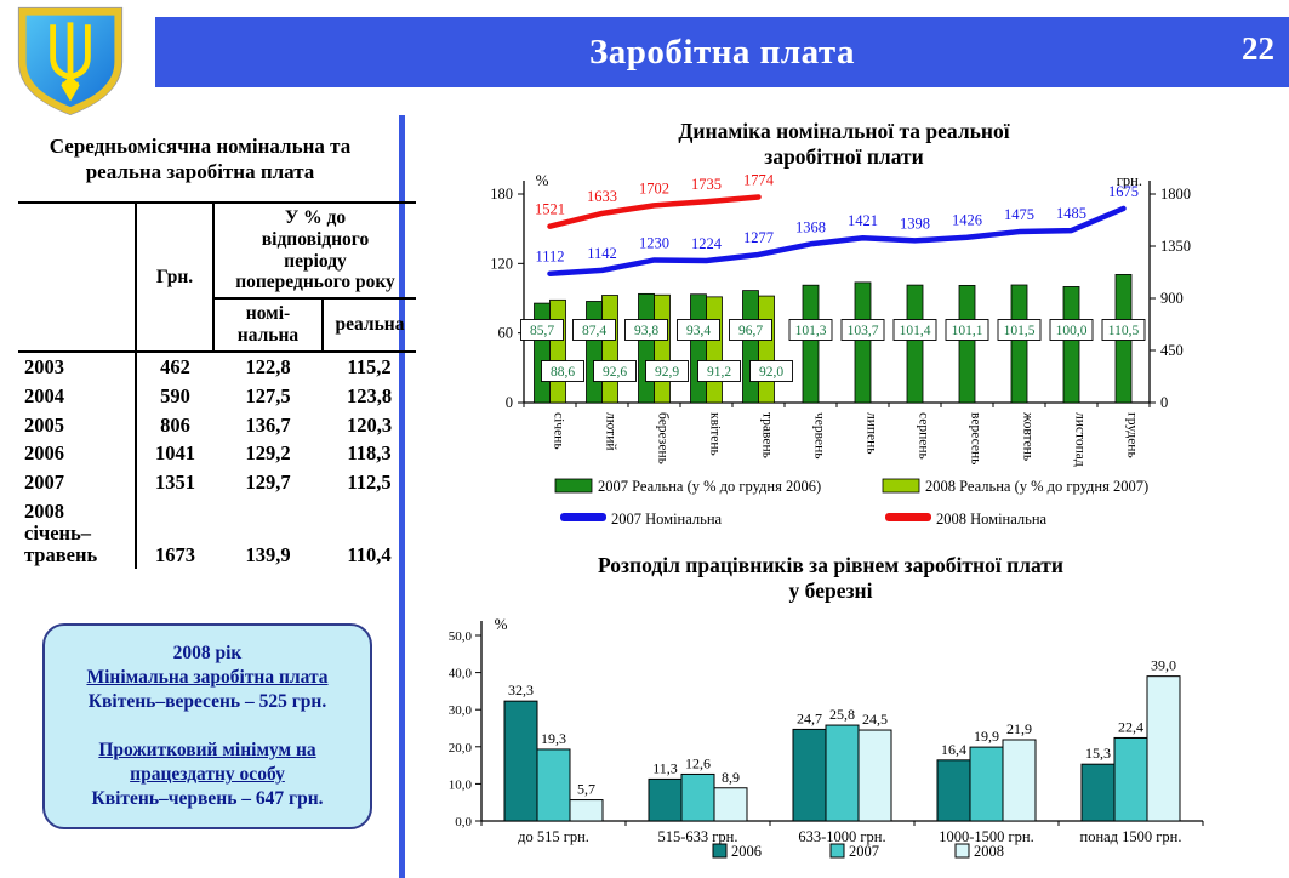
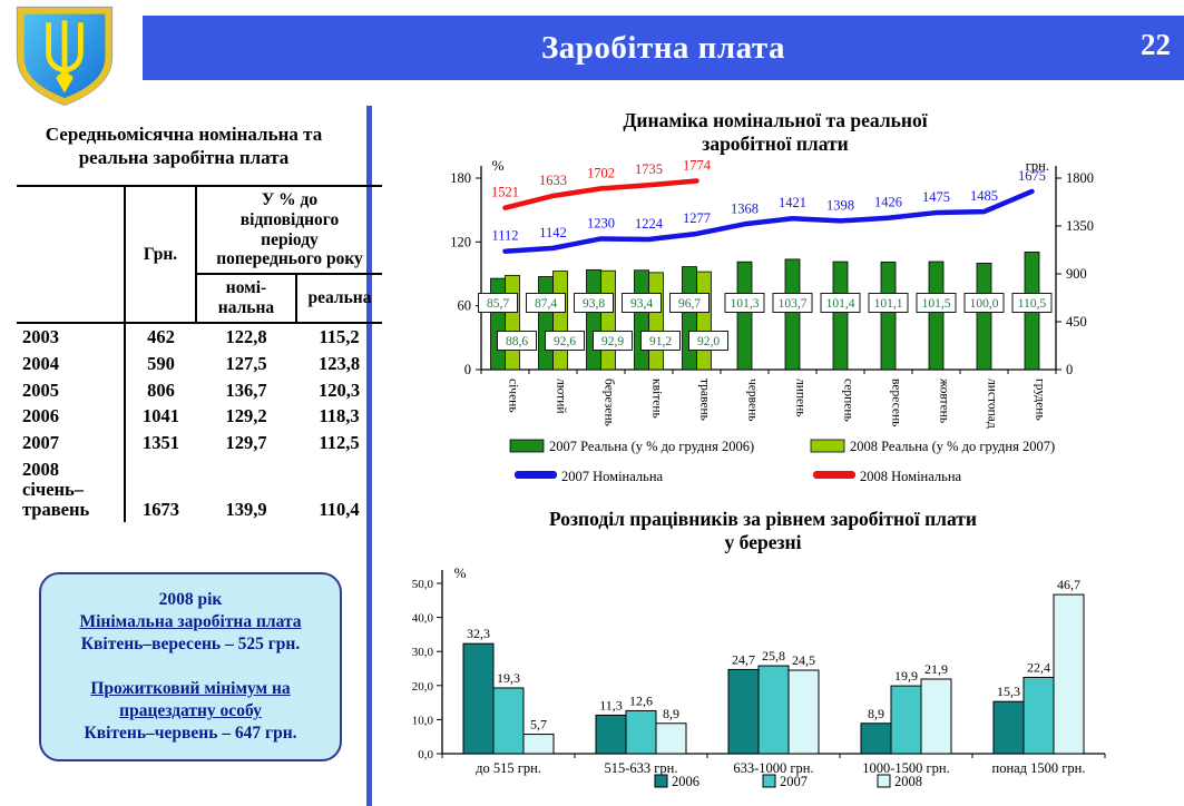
Розподіл працівників за рівнем заробітної плати у березні/2006/1000-1500 грн.: 16,4 -> 8,9
Розподіл працівників за рівнем заробітної плати у березні/2008/понад 1500 грн.: 39,0 -> 46,7
